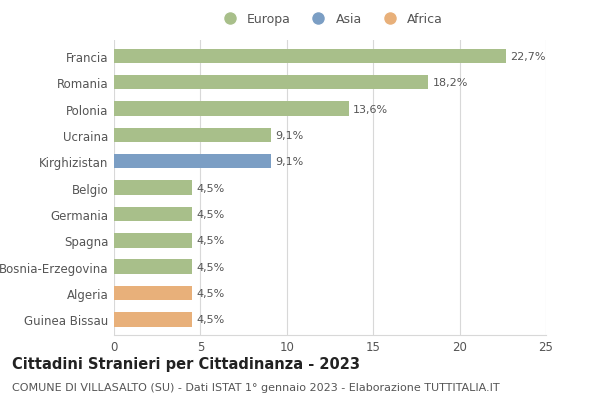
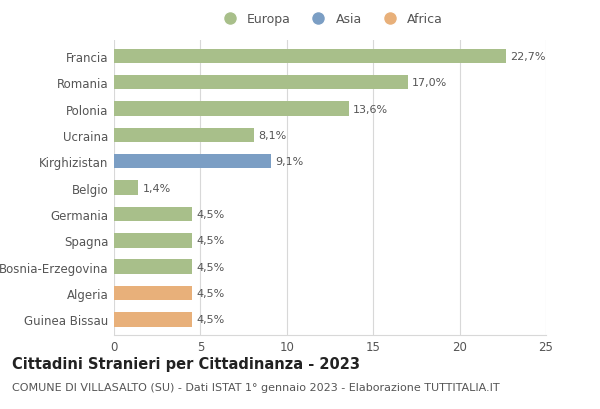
Romania: 18,2% -> 17,0%
Ucraina: 9,1% -> 8,1%
Belgio: 4,5% -> 1,4%
